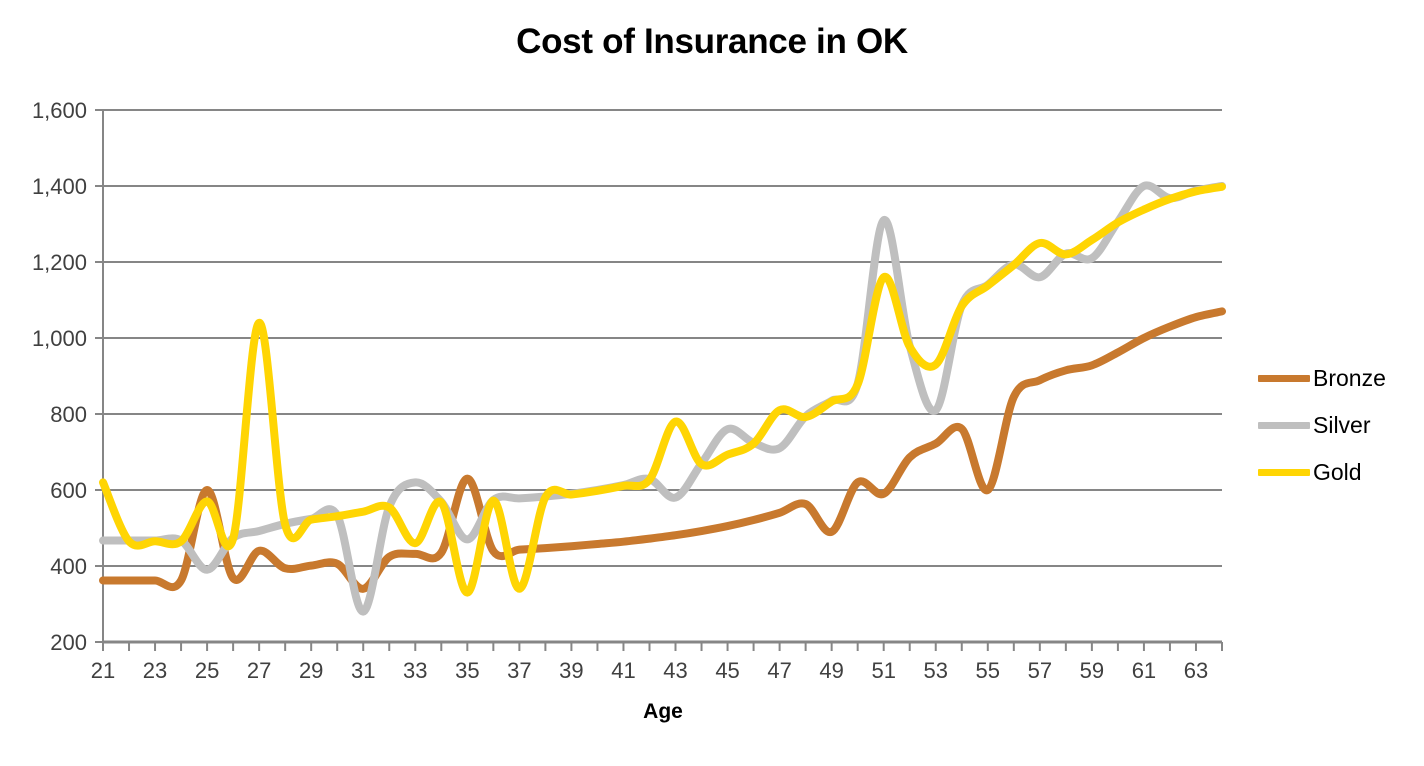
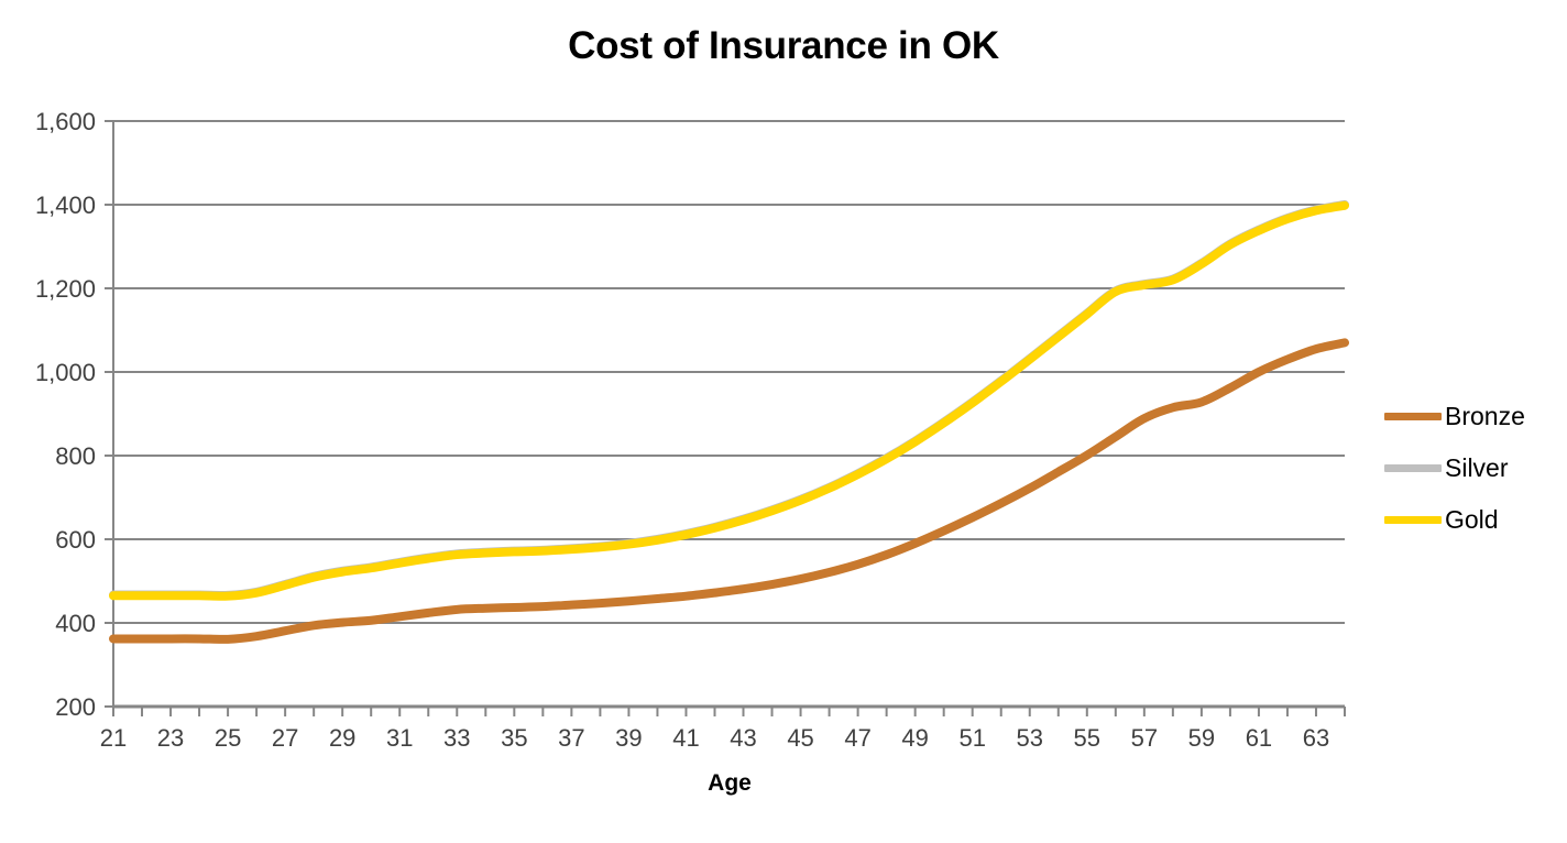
Gold/21: 620 -> 460
Bronze/25: 600 -> 360
Silver/25: 390 -> 470
Gold/25: 570 -> 460
Bronze/27: 440 -> 380
Gold/27: 1040 -> 490
Bronze/31: 340 -> 420
Silver/31: 280 -> 540
Silver/33: 620 -> 560
Gold/33: 460 -> 560
Bronze/35: 630 -> 440
Silver/35: 470 -> 570
Gold/35: 330 -> 570
Gold/37: 340 -> 580
Silver/43: 580 -> 650
Gold/43: 780 -> 650
Silver/45: 760 -> 700
Silver/47: 710 -> 760
Gold/47: 810 -> 760
Bronze/49: 490 -> 590
Bronze/51: 590 -> 650
Silver/51: 1310 -> 930
Gold/51: 1160 -> 930
Silver/53: 810 -> 1030
Gold/53: 930 -> 1030
Bronze/55: 600 -> 800
Silver/57: 1160 -> 1210
Gold/57: 1250 -> 1210
Silver/59: 1210 -> 1260
Silver/61: 1400 -> 1340
